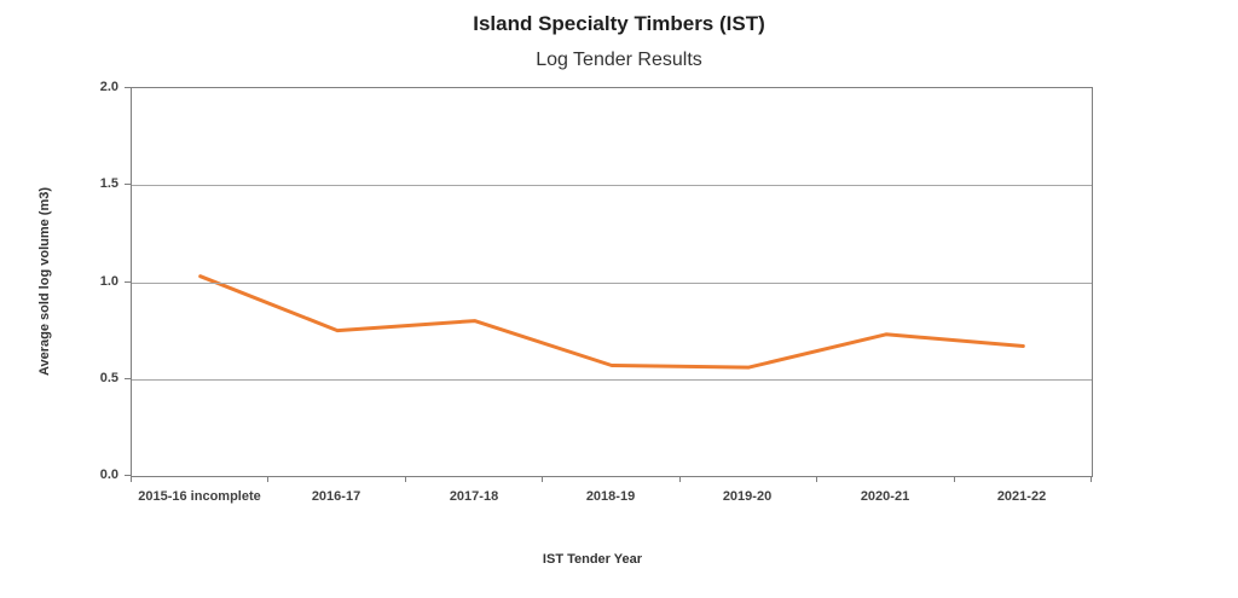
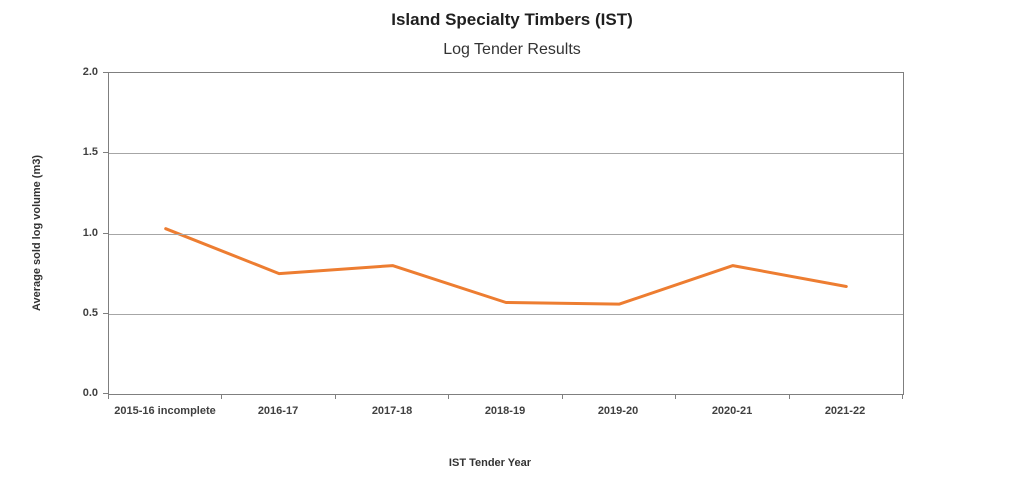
2020-21: 0.73 -> 0.80
